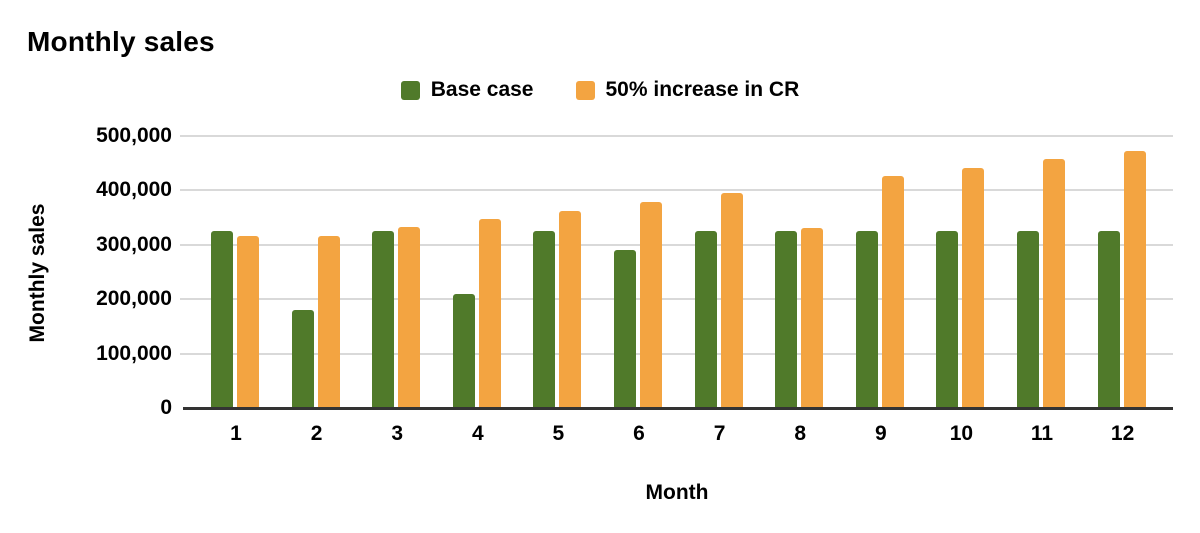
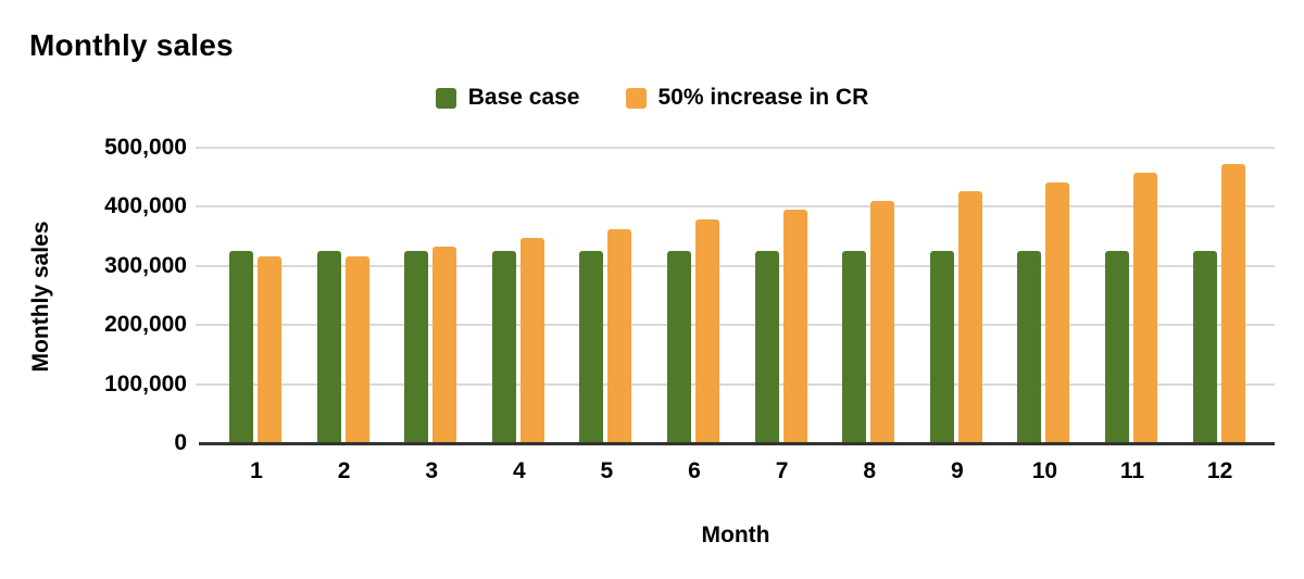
Base case/2: 180000 -> 320000
Base case/4: 210000 -> 320000
Base case/6: 290000 -> 320000
50% increase in CR/8: 330000 -> 410000
